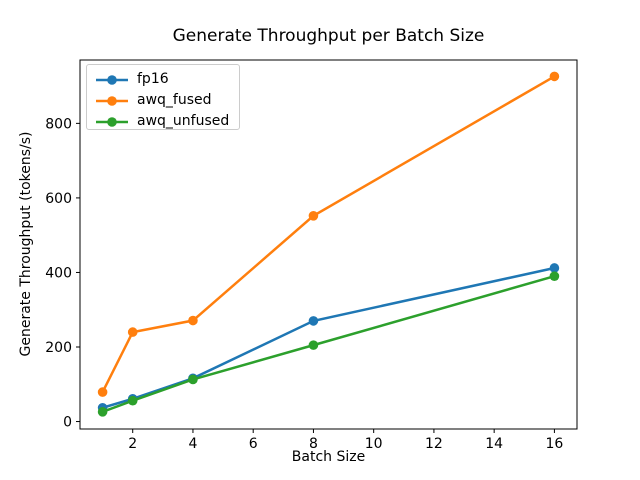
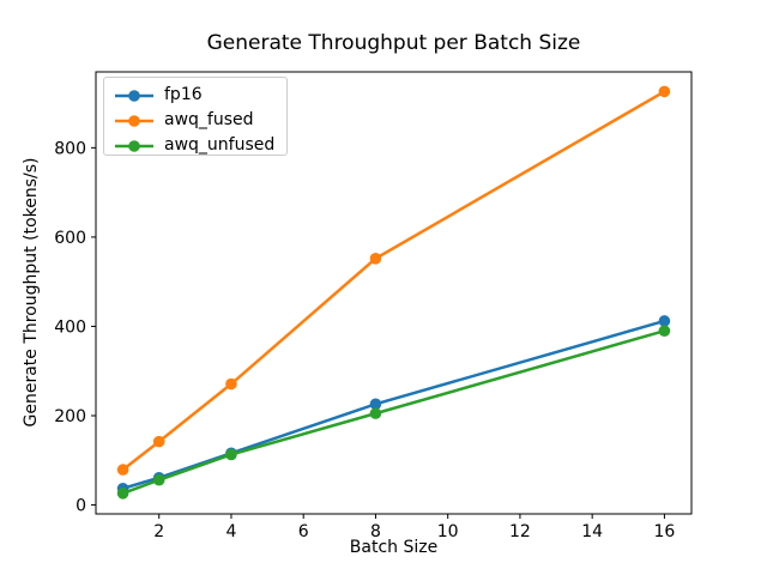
awq_fused/2: 240 -> 140
fp16/8: 270 -> 230
